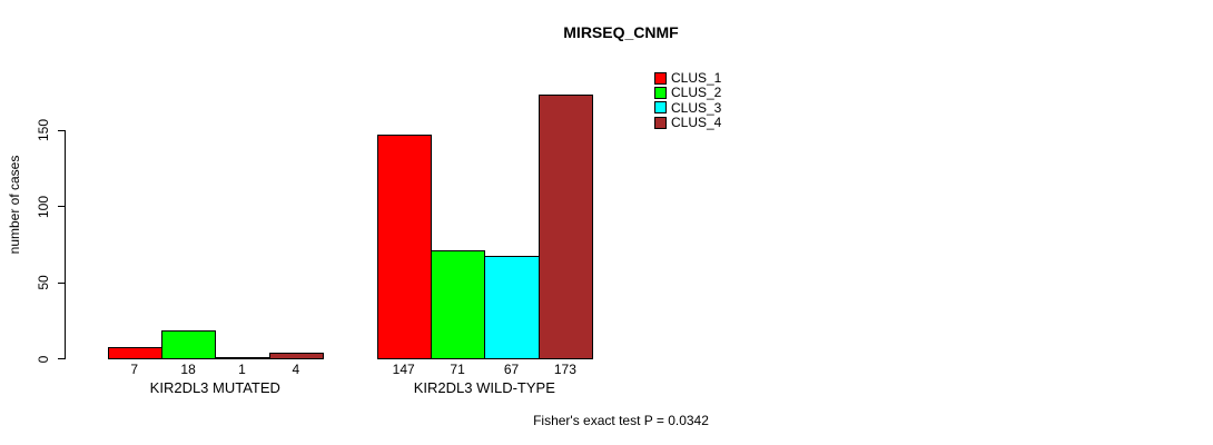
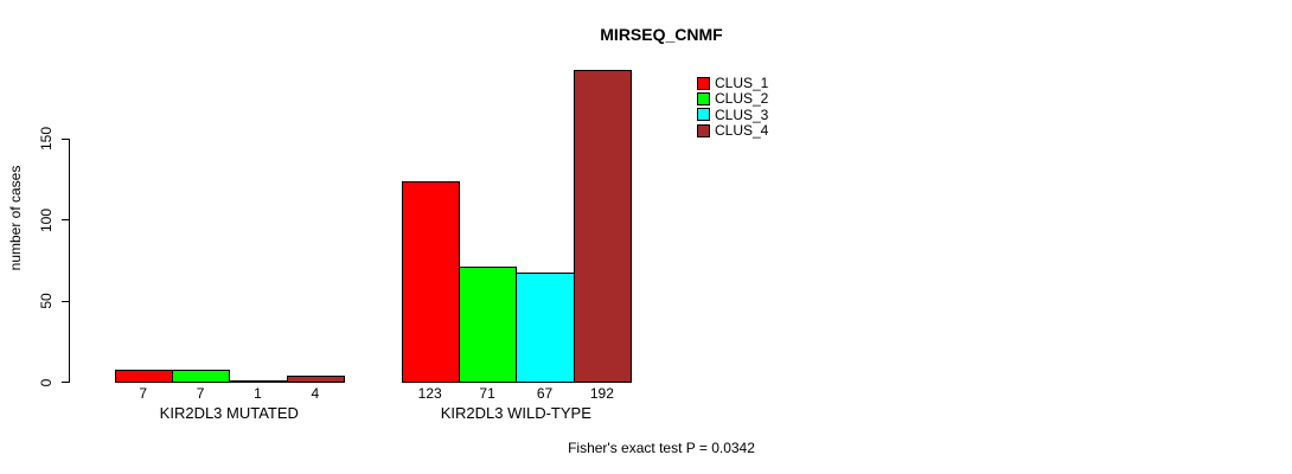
CLUS_2/KIR2DL3 MUTATED: 18 -> 7
CLUS_1/KIR2DL3 WILD-TYPE: 147 -> 123
CLUS_4/KIR2DL3 WILD-TYPE: 173 -> 192
